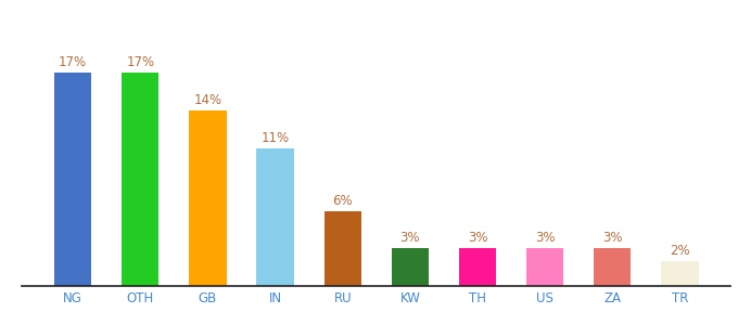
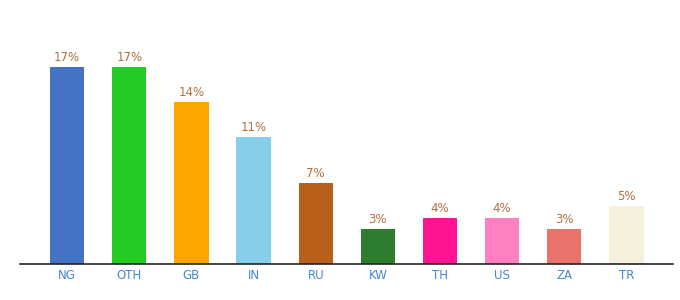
RU: 6% -> 7%
TH: 3% -> 4%
US: 3% -> 4%
TR: 2% -> 5%
